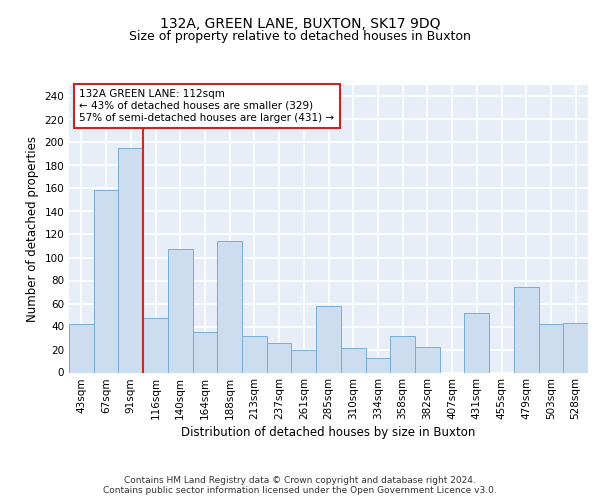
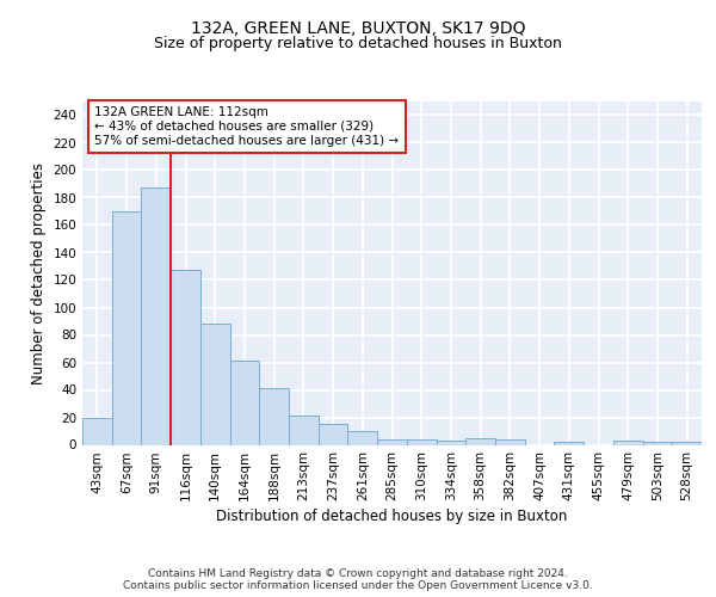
43sqm: 42 -> 20
67sqm: 159 -> 170
91sqm: 195 -> 187
116sqm: 47 -> 127
140sqm: 107 -> 88
164sqm: 35 -> 61
188sqm: 114 -> 41
213sqm: 32 -> 21
237sqm: 26 -> 15
261sqm: 20 -> 10
285sqm: 58 -> 4
310sqm: 21 -> 4
334sqm: 13 -> 3
358sqm: 32 -> 5
382sqm: 22 -> 4
431sqm: 52 -> 2
479sqm: 74 -> 3
503sqm: 42 -> 2
528sqm: 43 -> 2
